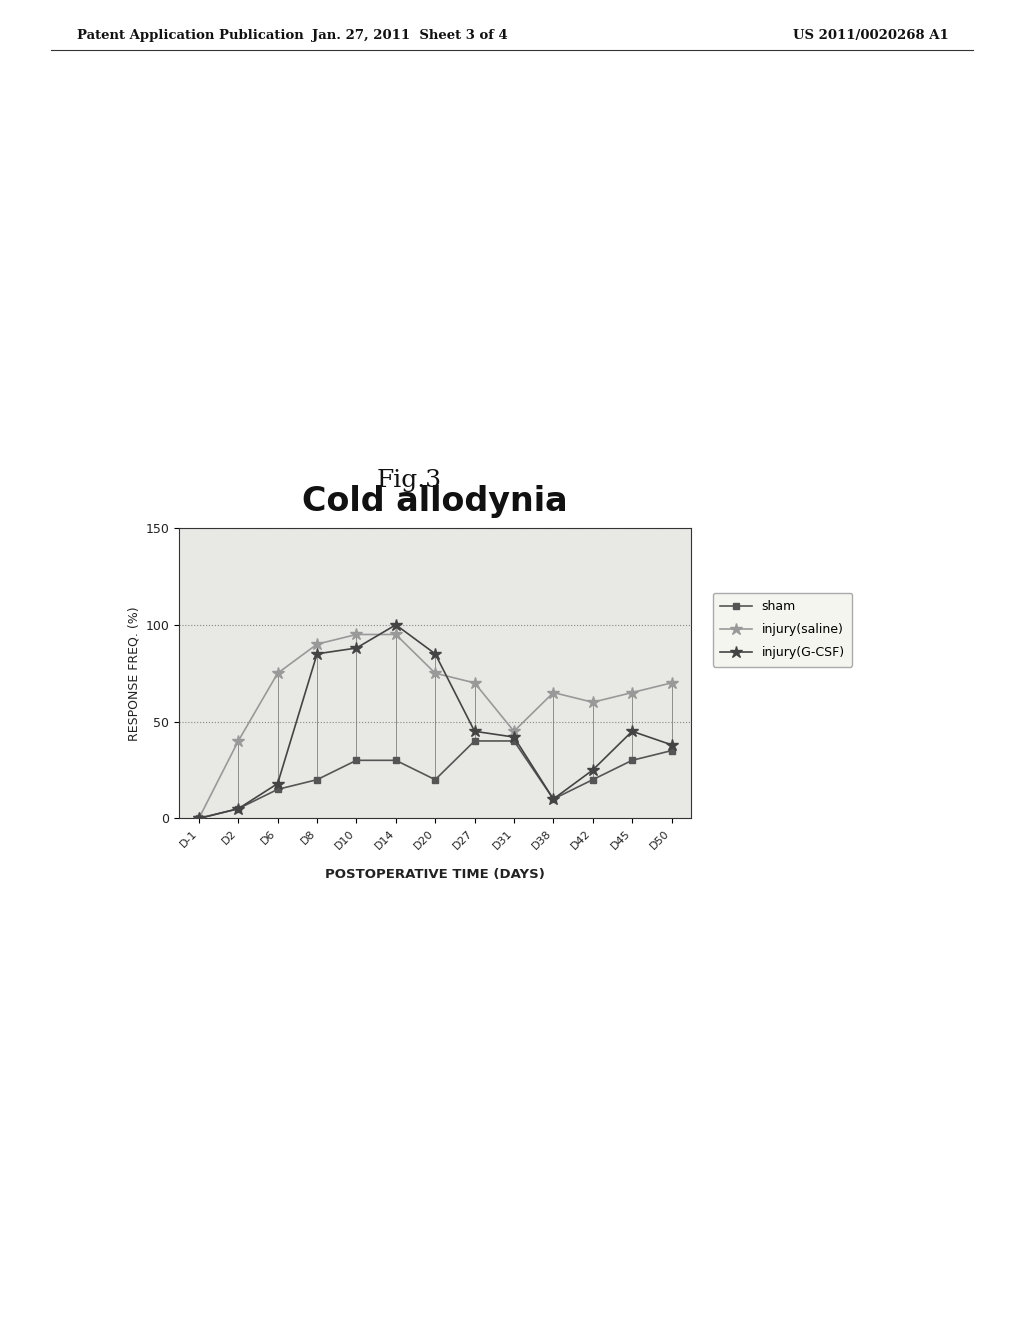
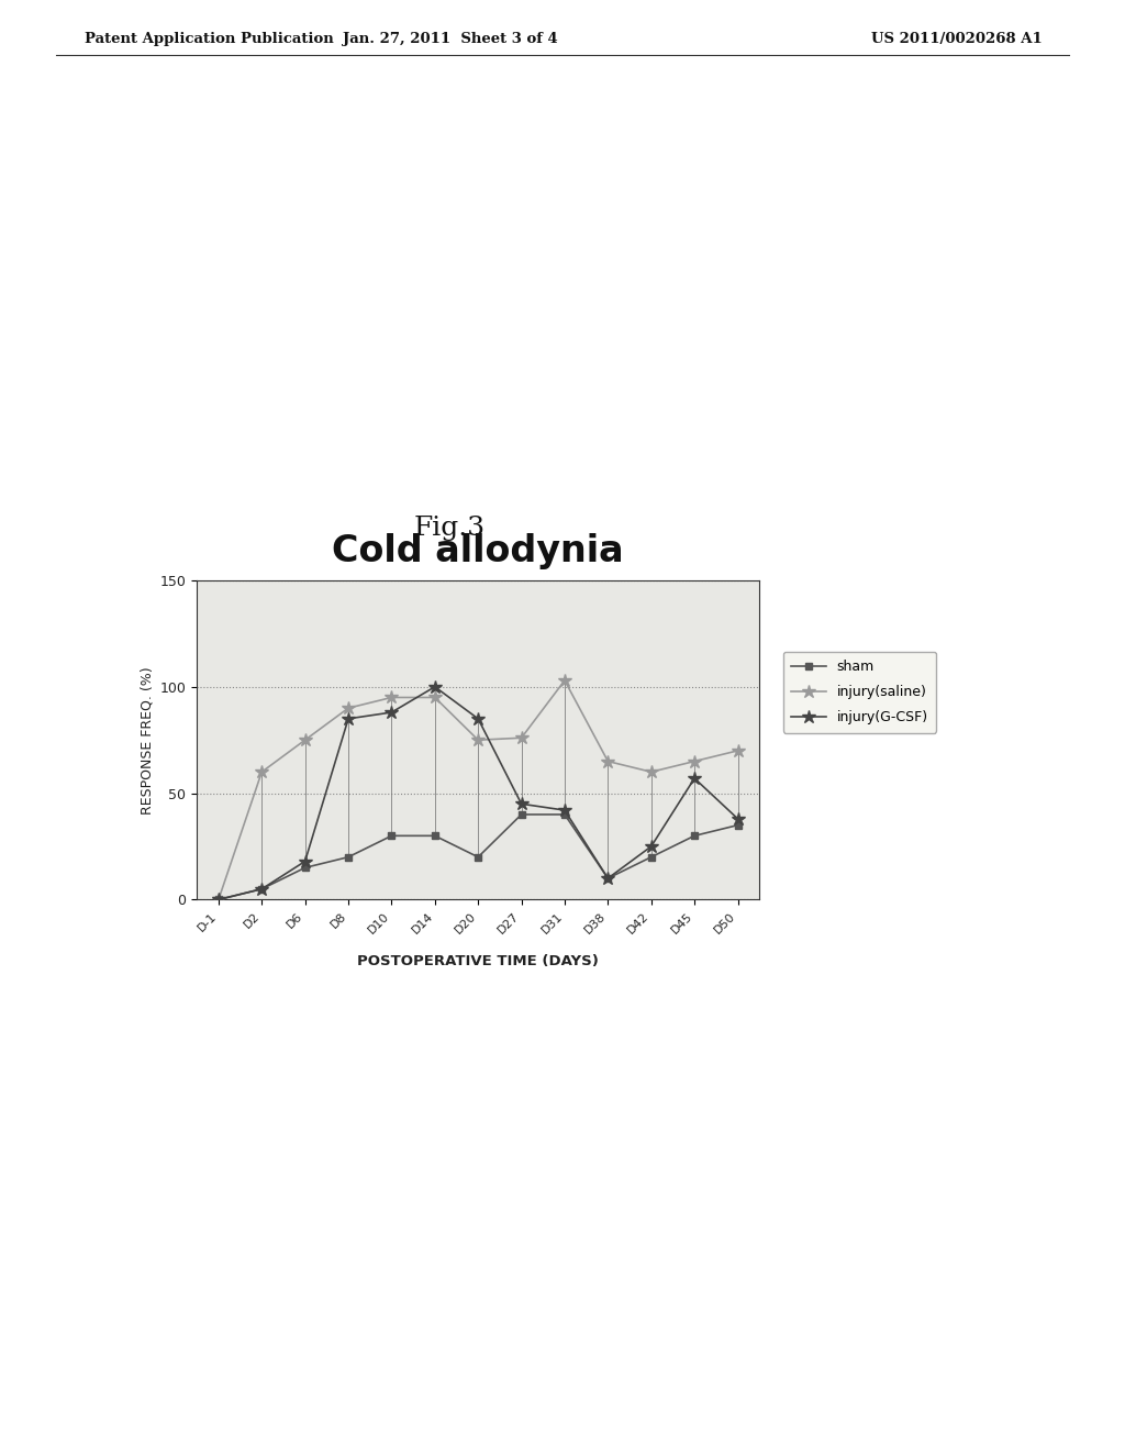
injury(saline)/D2: 40 -> 60
injury(saline)/D27: 70 -> 76
injury(saline)/D31: 45 -> 103
injury(G-CSF)/D45: 45 -> 57
